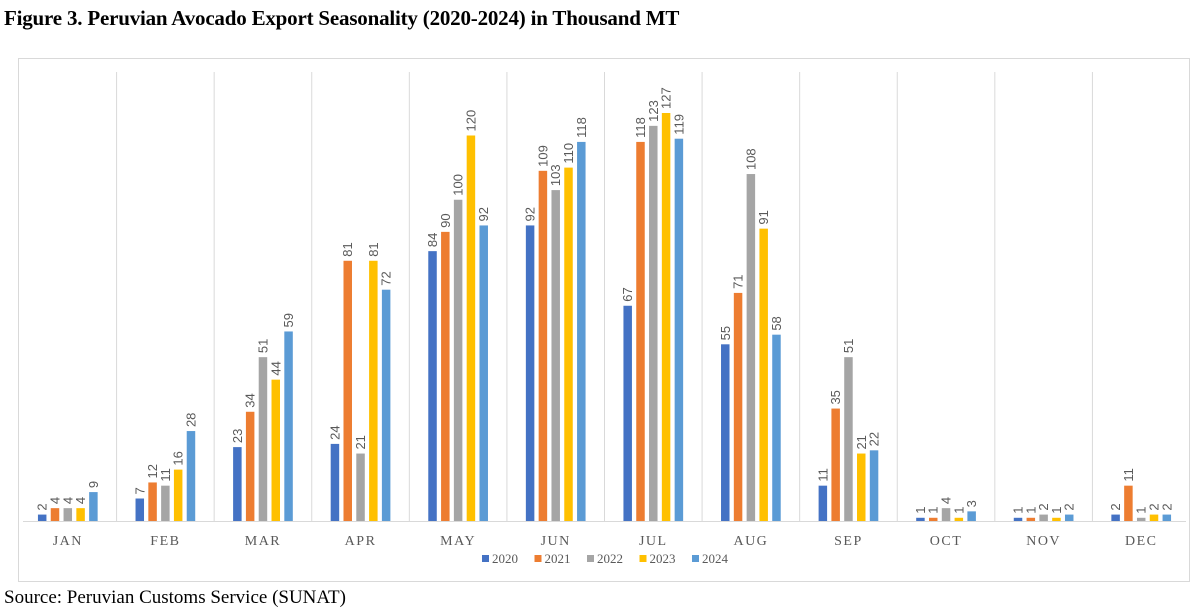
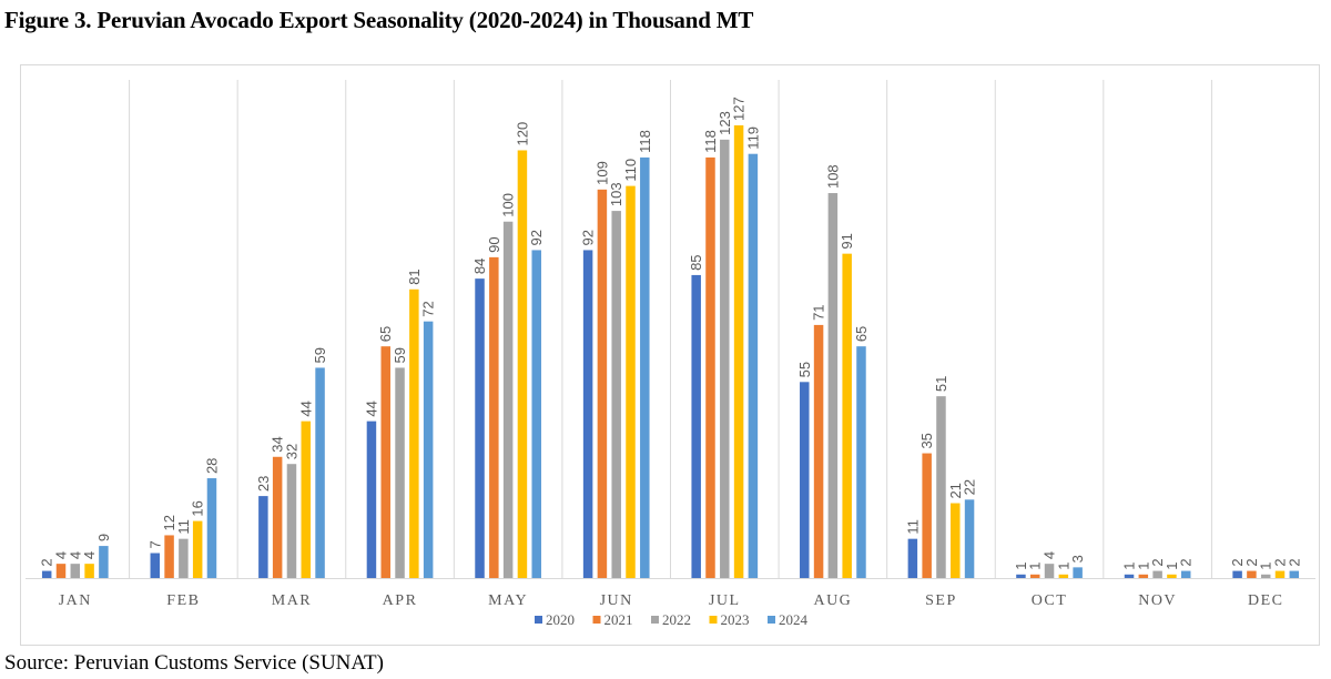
2022/MAR: 51 -> 32
2020/APR: 24 -> 44
2021/APR: 81 -> 65
2022/APR: 21 -> 59
2020/JUL: 67 -> 85
2024/AUG: 58 -> 65
2021/DEC: 11 -> 2
